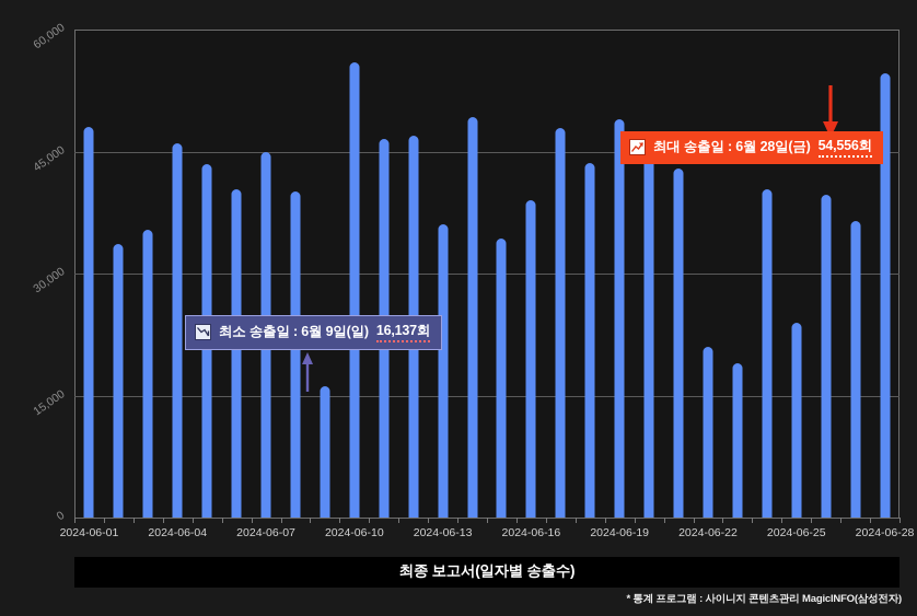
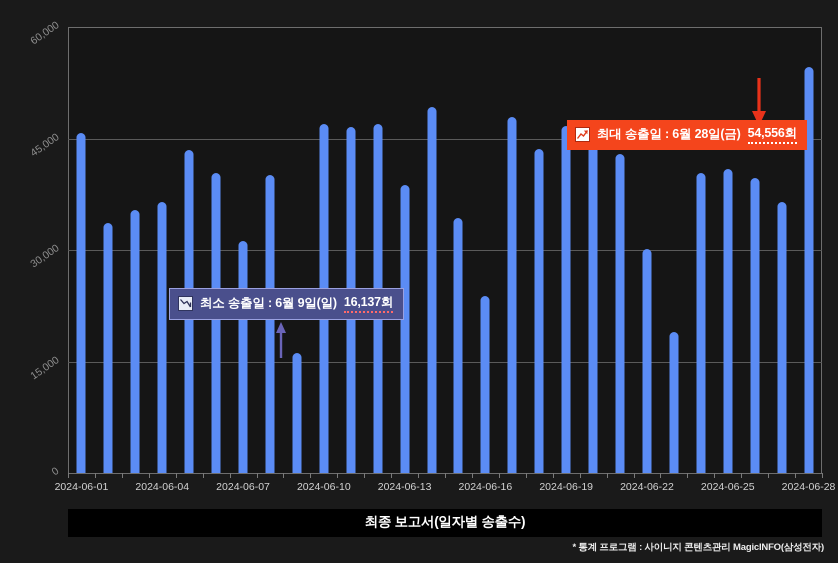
2024-06-01: 48000 -> 46000
2024-06-04: 46000 -> 36000
2024-06-07: 45000 -> 31000
2024-06-10: 56000 -> 47000
2024-06-13: 36000 -> 39000
2024-06-16: 39000 -> 24000
2024-06-19: 49000 -> 47000
2024-06-22: 21000 -> 30000
2024-06-25: 24000 -> 41000
